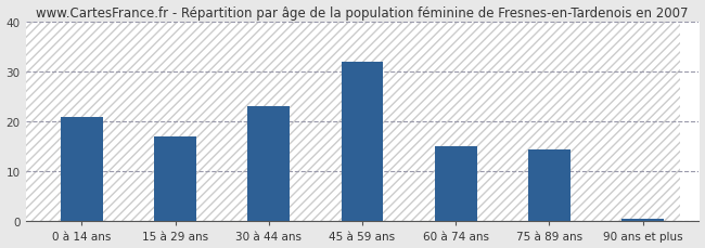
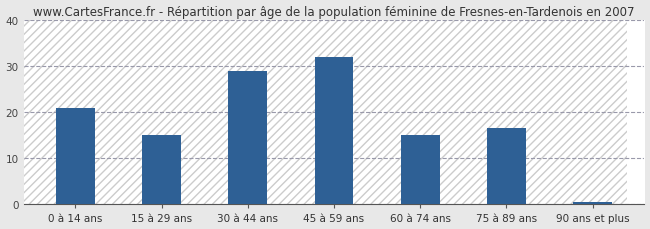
15 à 29 ans: 17.0 -> 15.0
30 à 44 ans: 23.0 -> 29.0
75 à 89 ans: 14.5 -> 16.5
